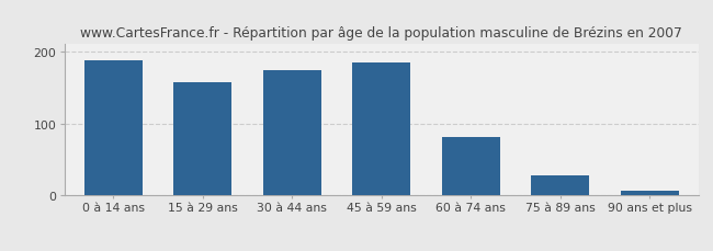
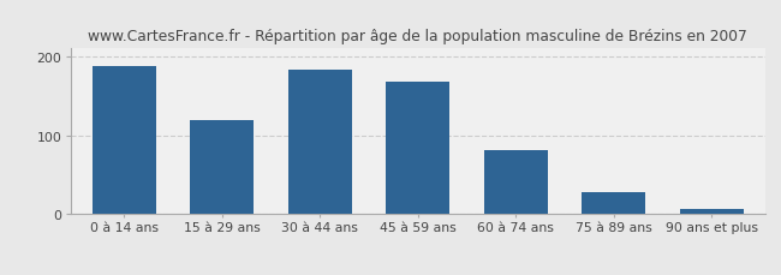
15 à 29 ans: 158 -> 120
30 à 44 ans: 174 -> 183
45 à 59 ans: 184 -> 168
